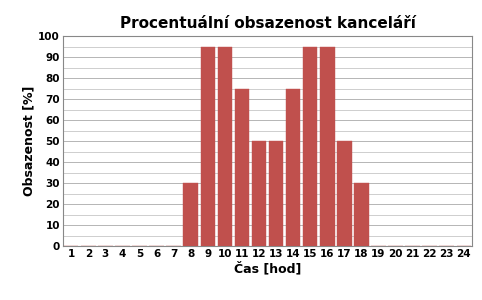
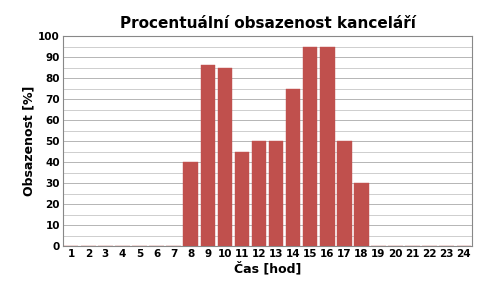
8: 30 -> 40
9: 95 -> 86
10: 95 -> 85
11: 75 -> 45
